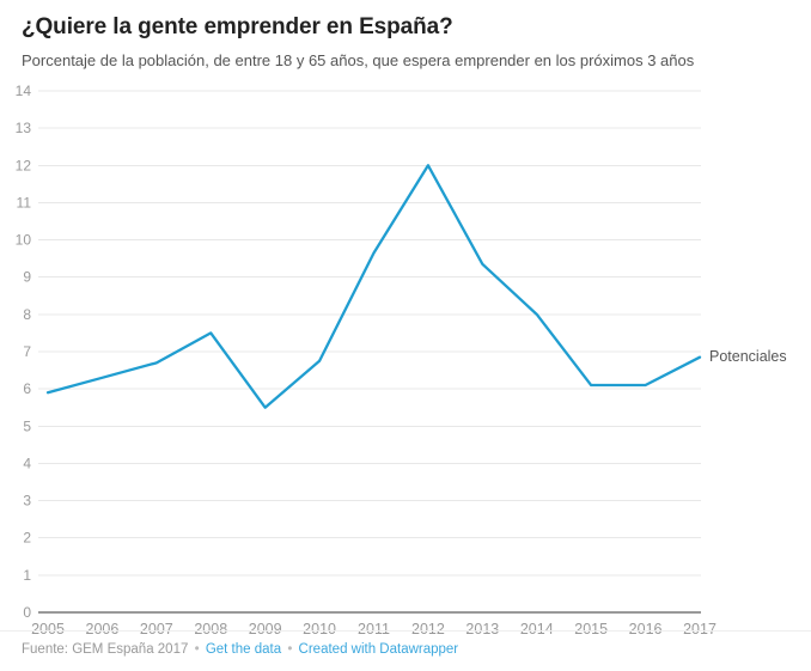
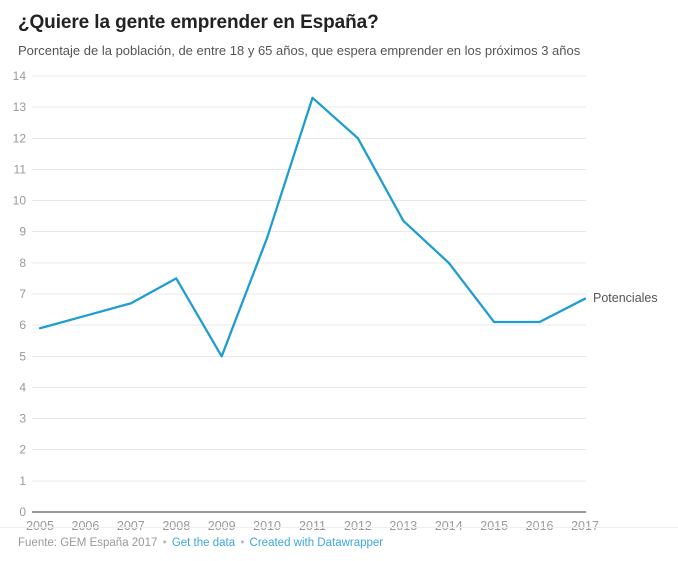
2009: 5.5 -> 5.0
2010: 6.8 -> 8.8
2011: 9.7 -> 13.3
